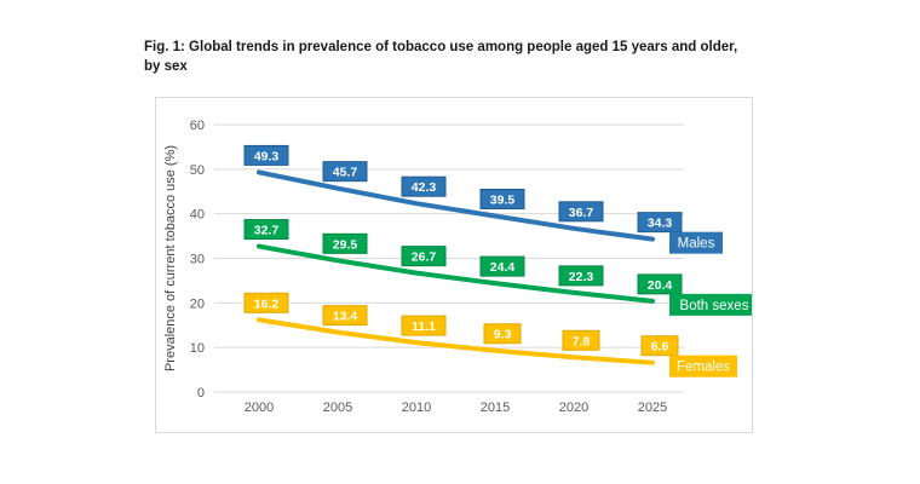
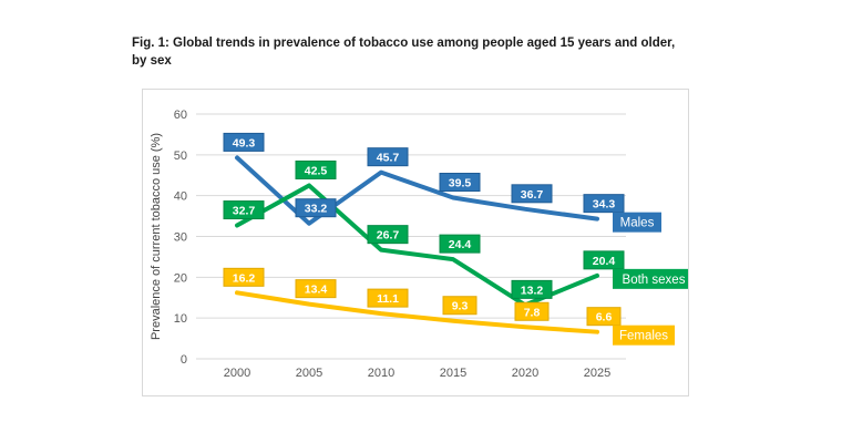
Males/2005: 45.7 -> 33.2
Both sexes/2005: 29.5 -> 42.5
Males/2010: 42.3 -> 45.7
Both sexes/2020: 22.3 -> 13.2
